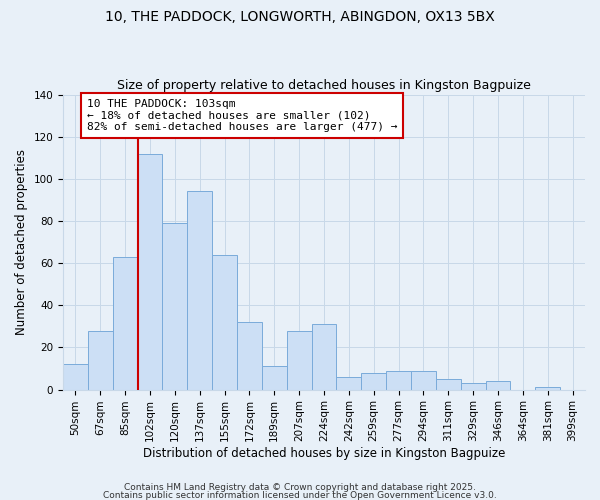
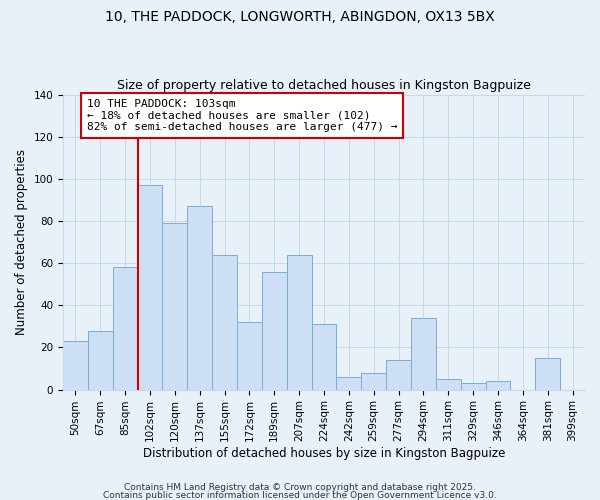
50sqm: 12 -> 23
85sqm: 63 -> 58
102sqm: 112 -> 97
137sqm: 94 -> 87
189sqm: 11 -> 56
207sqm: 28 -> 64
277sqm: 9 -> 14
294sqm: 9 -> 34
381sqm: 1 -> 15
